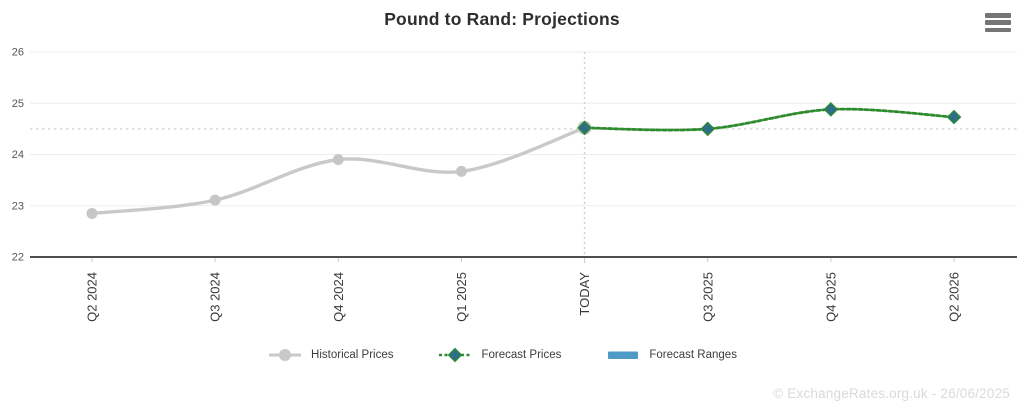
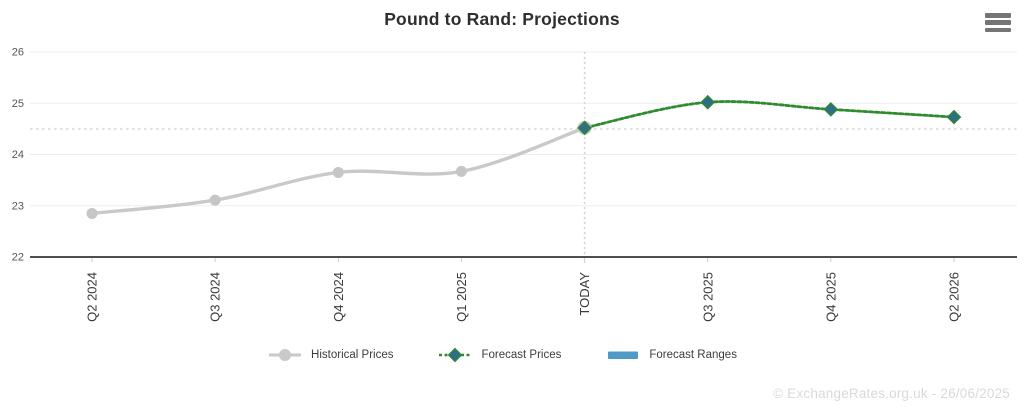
Historical Prices/Q4 2024: 23.9 -> 23.6
Forecast Prices/Q3 2025: 24.5 -> 25.0
